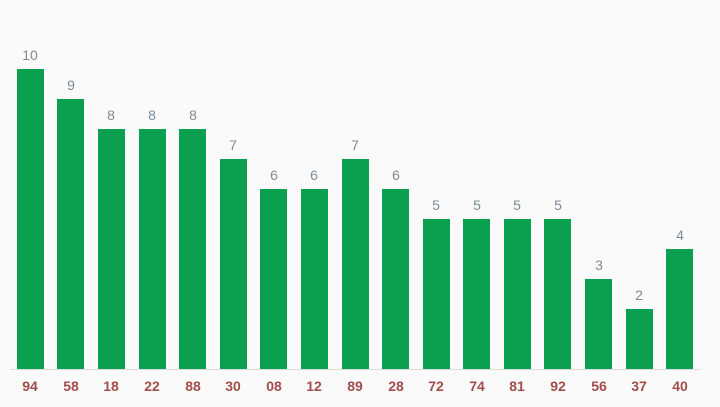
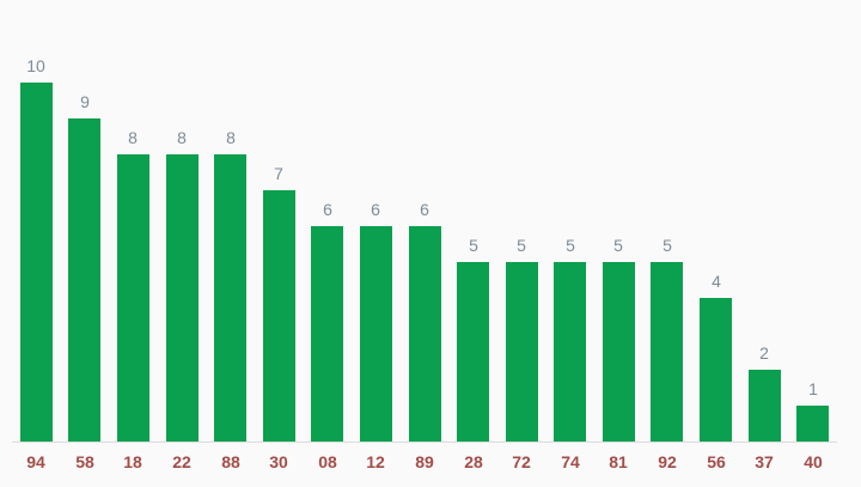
89: 7 -> 6
28: 6 -> 5
56: 3 -> 4
40: 4 -> 1
